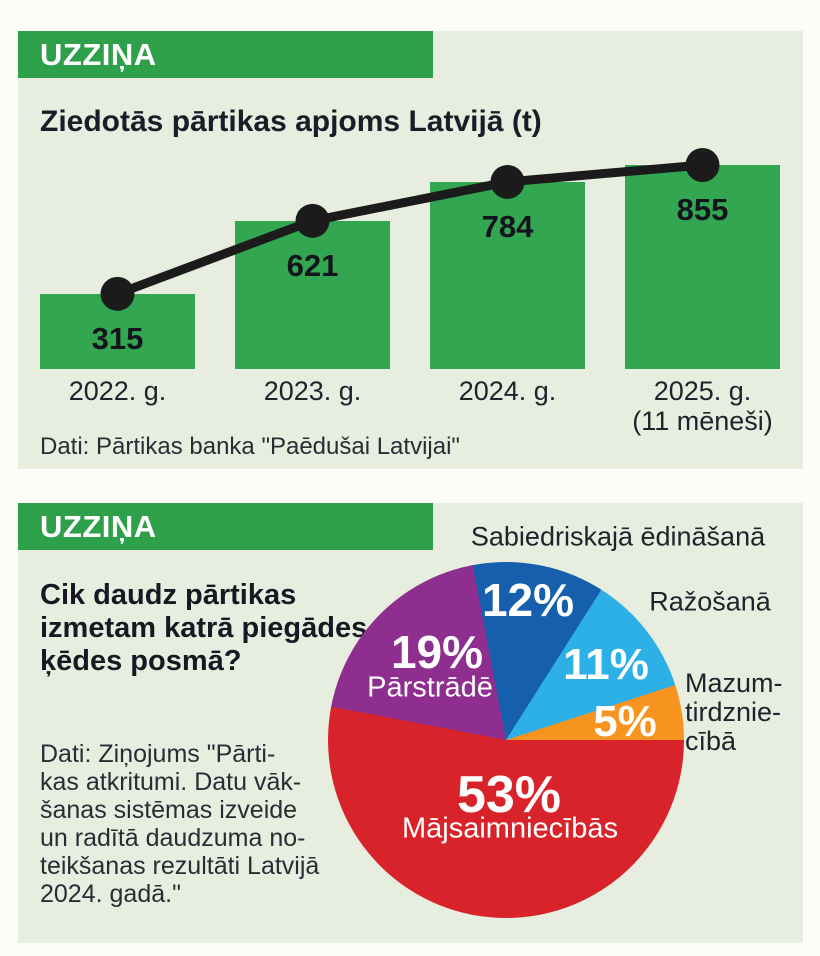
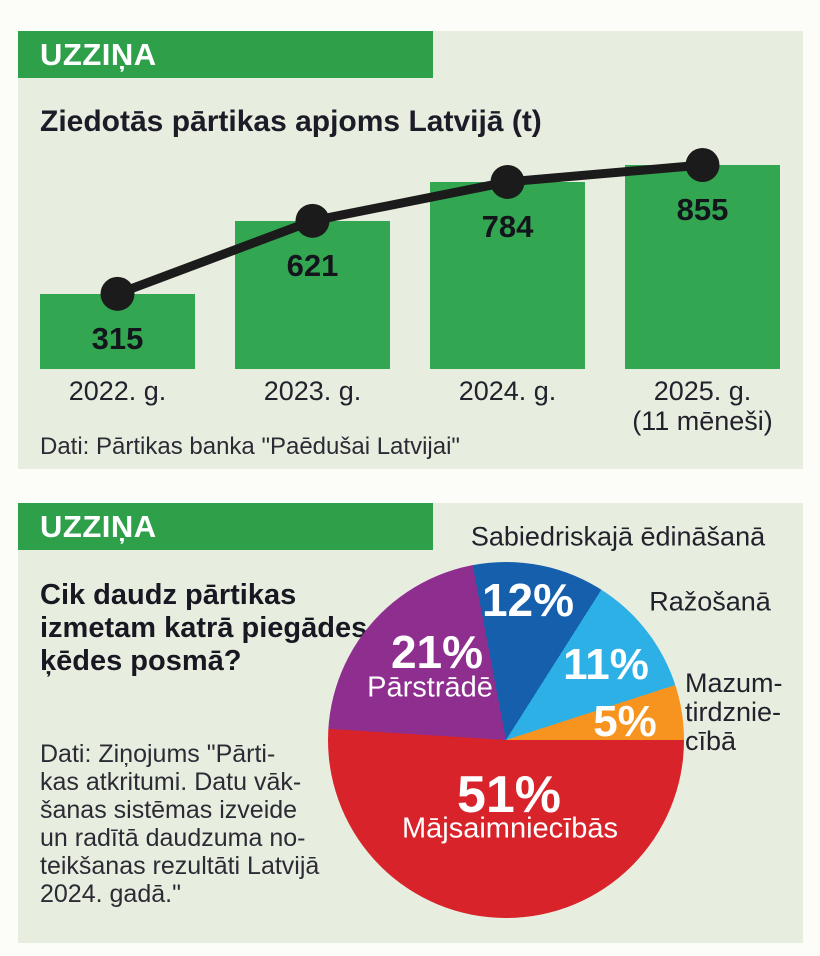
Cik daudz pārtikas izmetam katrā piegādes ķēdes posmā?/Mājsaimniecībās: 53% -> 51%
Cik daudz pārtikas izmetam katrā piegādes ķēdes posmā?/Pārstrādē: 19% -> 21%
